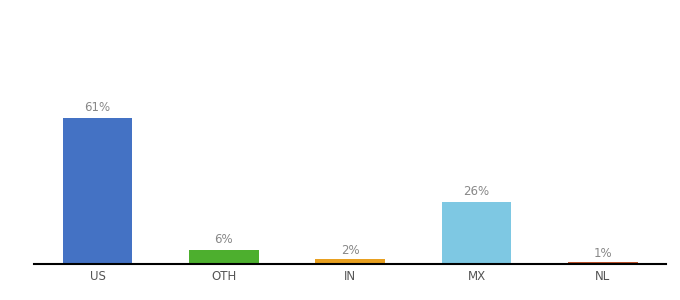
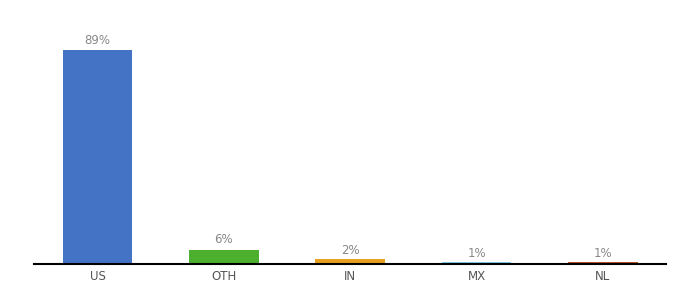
US: 61% -> 89%
MX: 26% -> 1%
